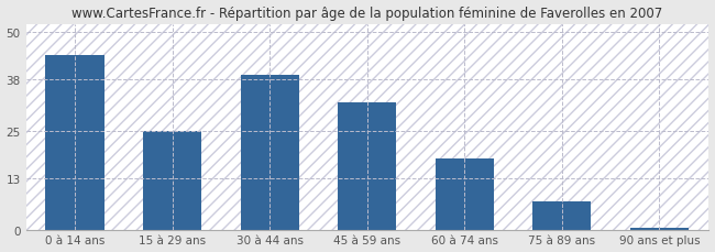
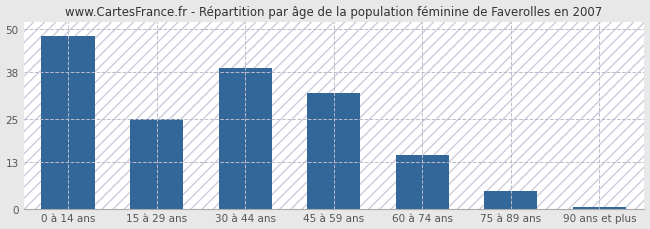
0 à 14 ans: 44.0 -> 48.0
60 à 74 ans: 18.0 -> 15.0
75 à 89 ans: 7.0 -> 5.0
